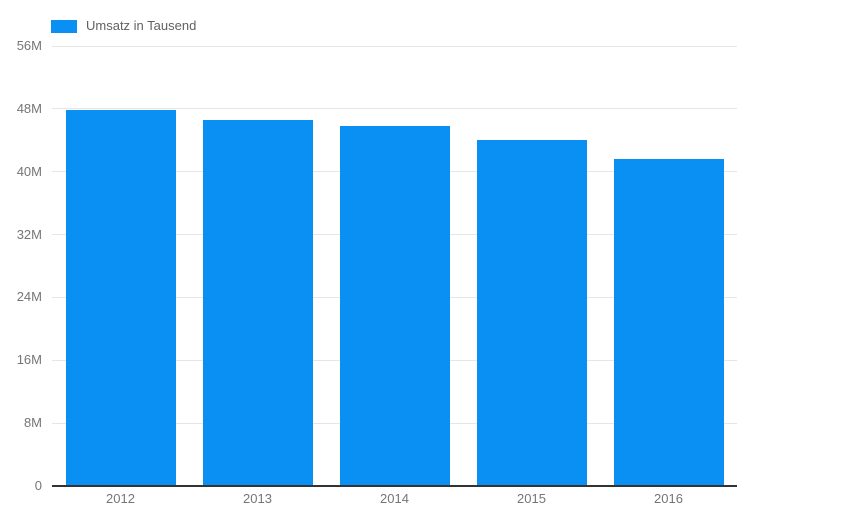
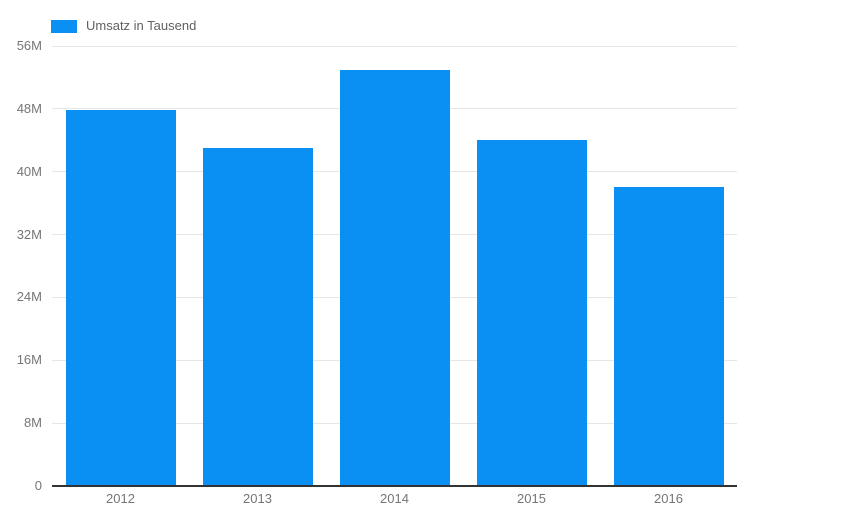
2013: 47M -> 43M
2014: 46M -> 53M
2016: 42M -> 38M
